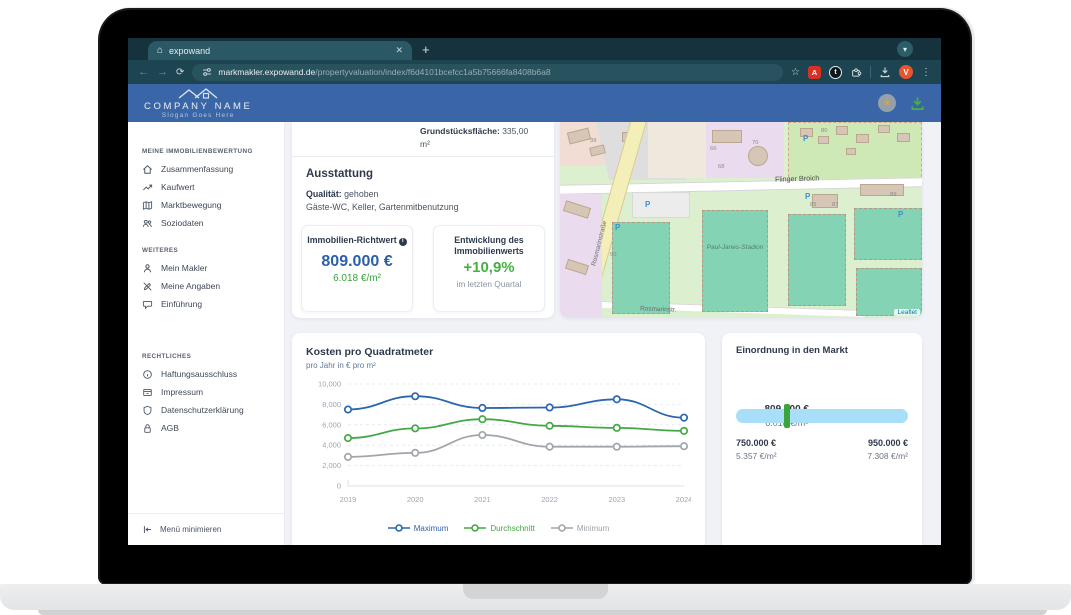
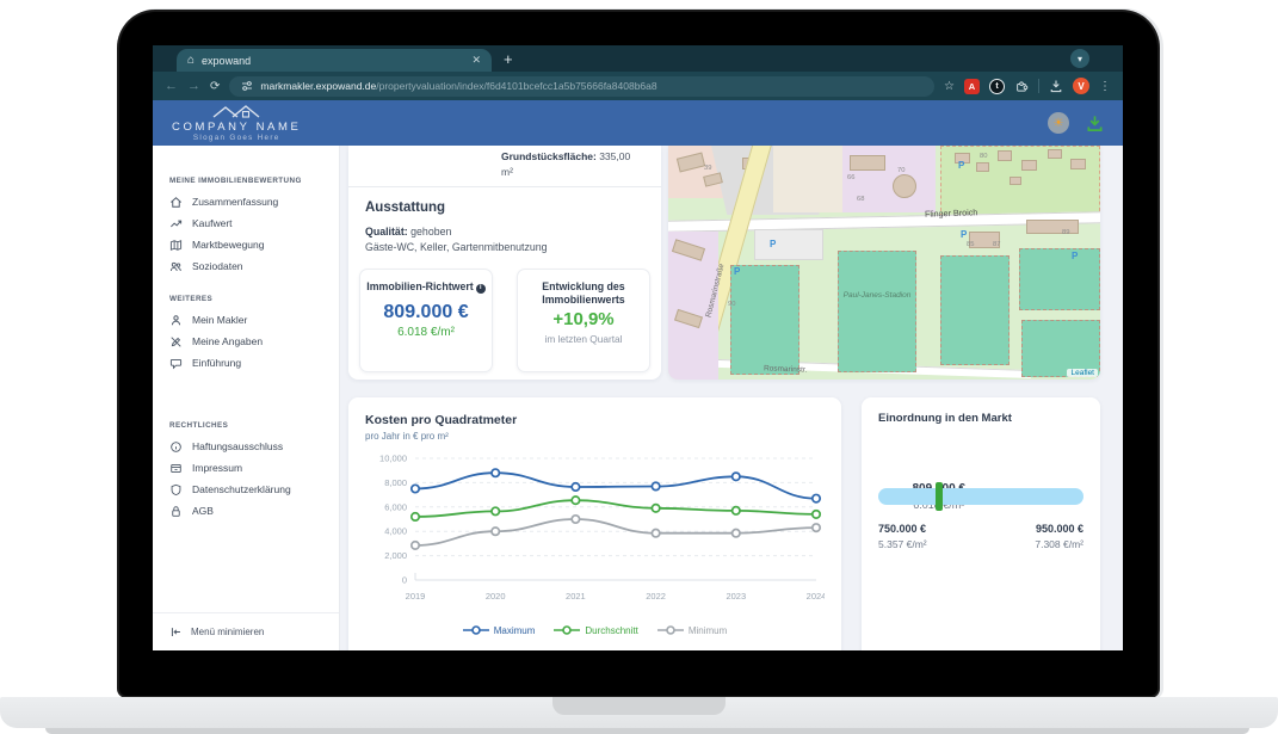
Durchschnitt/2019: 4700 -> 5200
Minimum/2020: 3200 -> 4000
Minimum/2024: 3900 -> 4300
